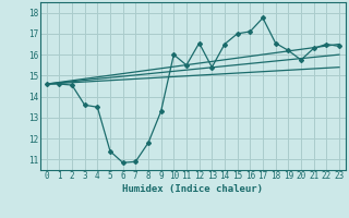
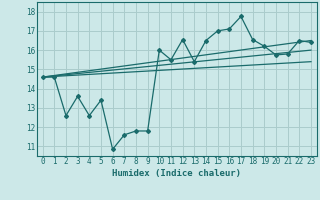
2: 14.6 -> 12.6
4: 13.5 -> 12.6
5: 11.4 -> 13.4
7: 10.9 -> 11.6
9: 13.3 -> 11.8
21: 16.3 -> 15.8
